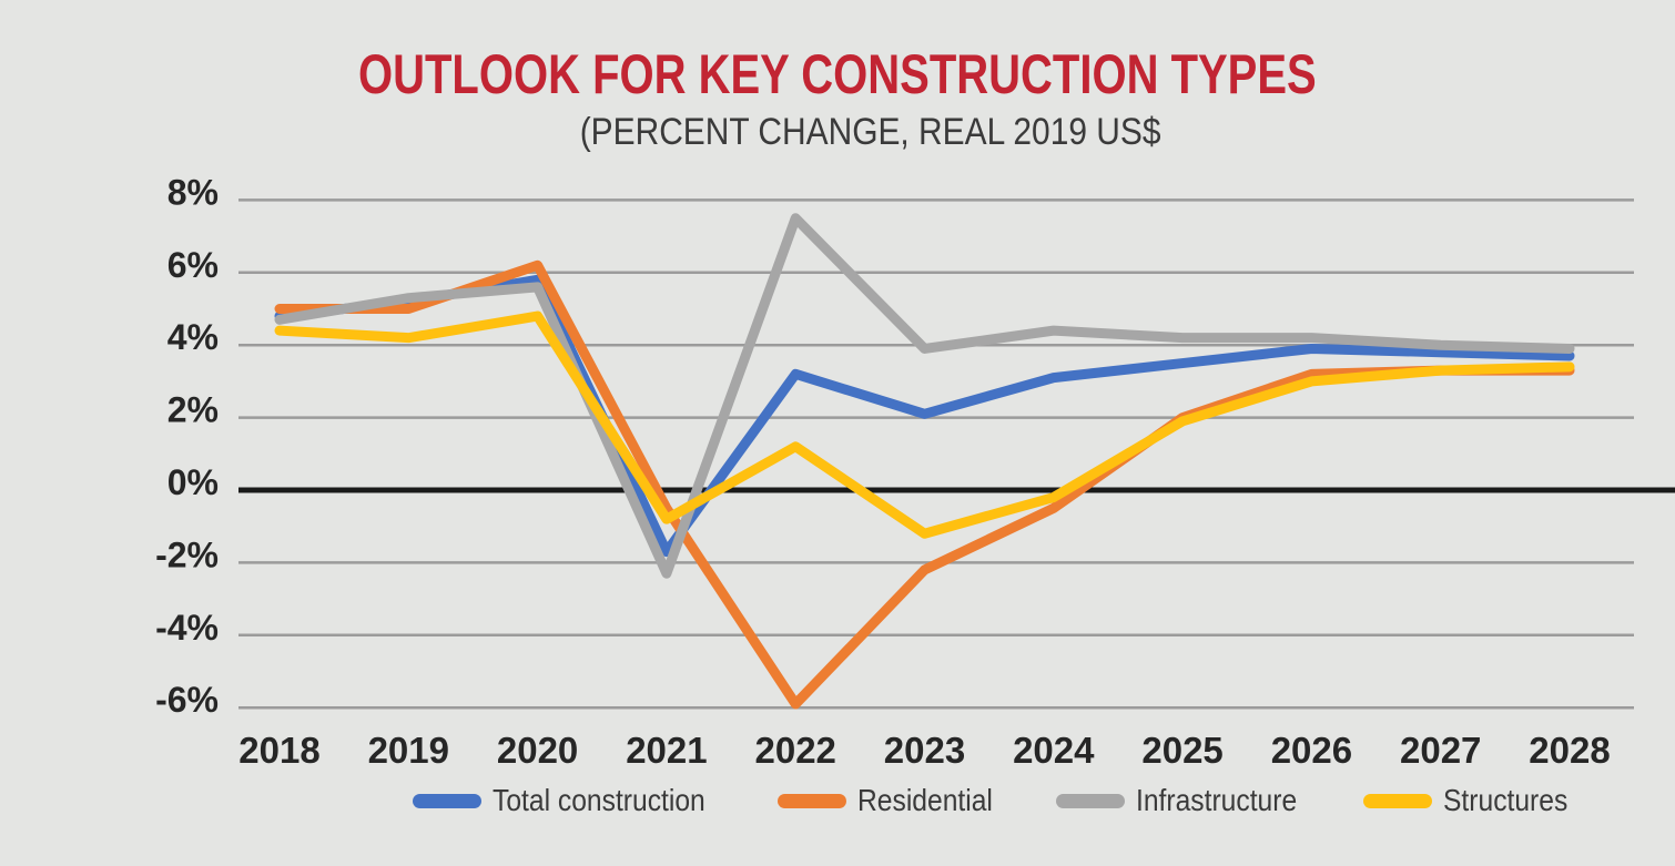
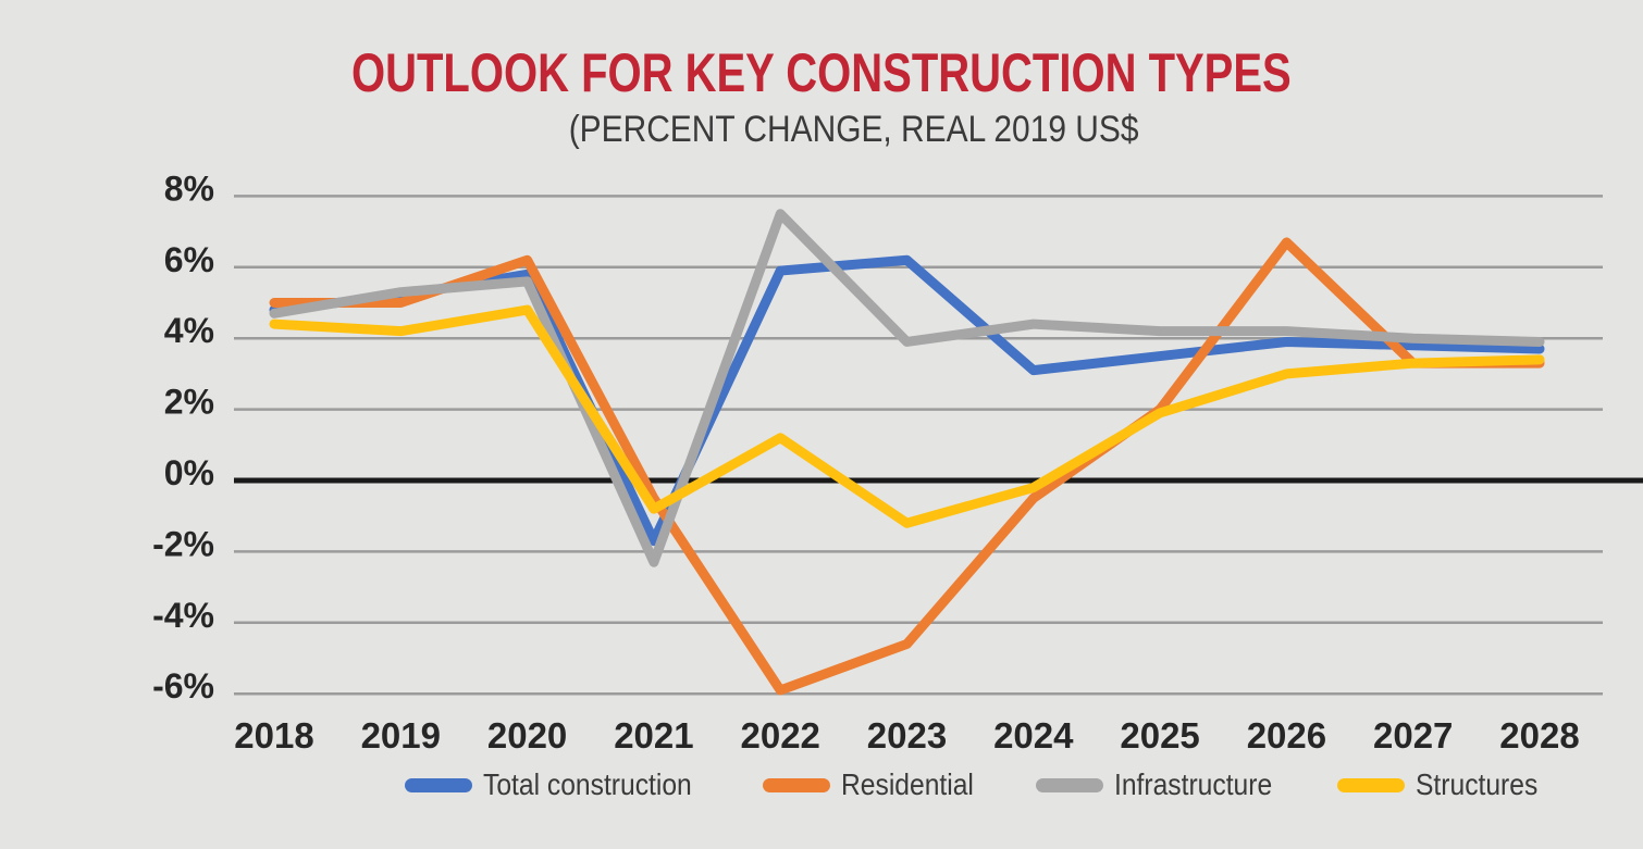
Total construction/2022: 3.2% -> 5.9%
Total construction/2023: 2.1% -> 6.2%
Residential/2023: -2.2% -> -4.6%
Residential/2026: 3.2% -> 6.7%
